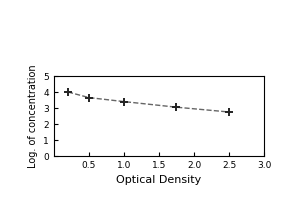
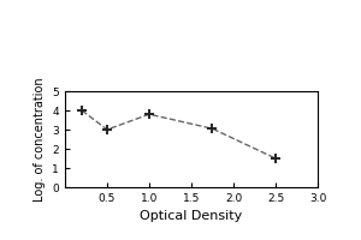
0.5: 3.6 -> 3.0
1.0: 3.4 -> 3.8
2.5: 2.8 -> 1.5
